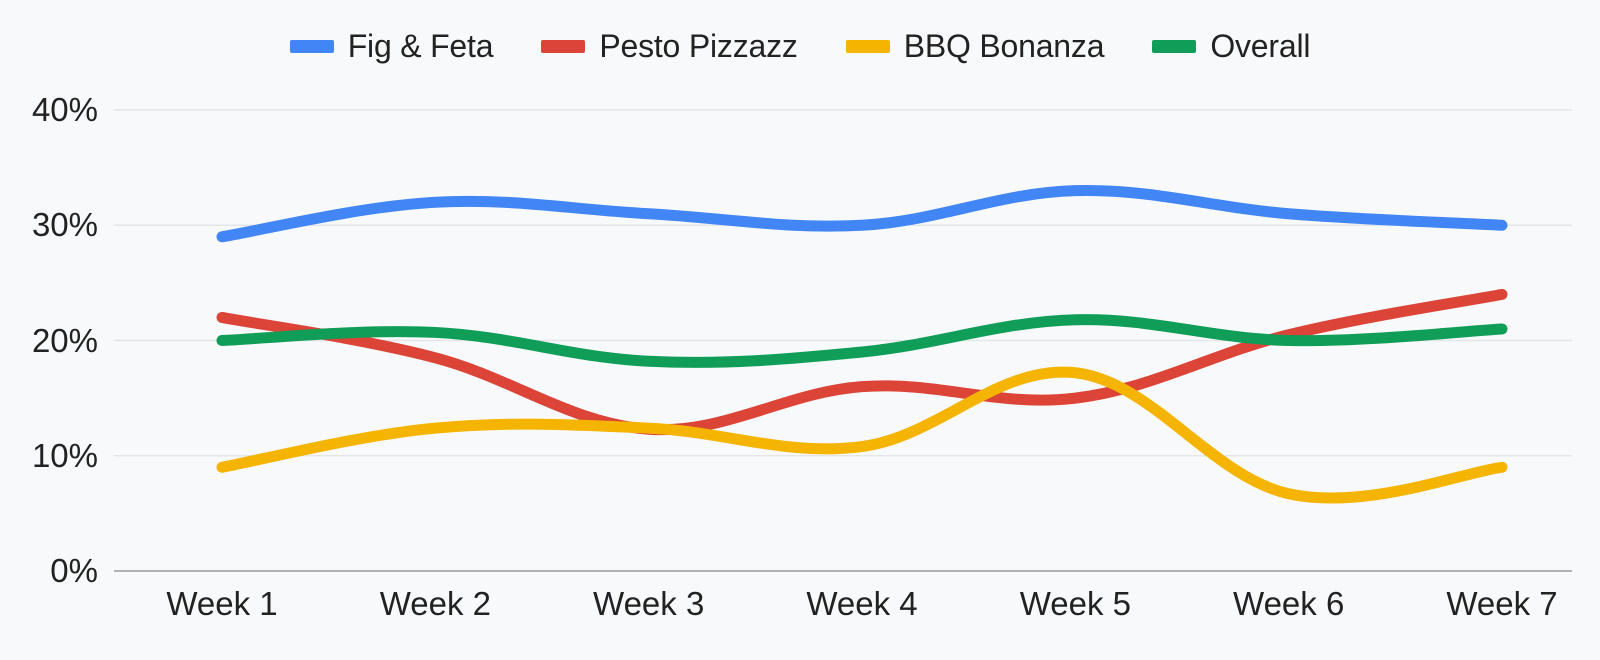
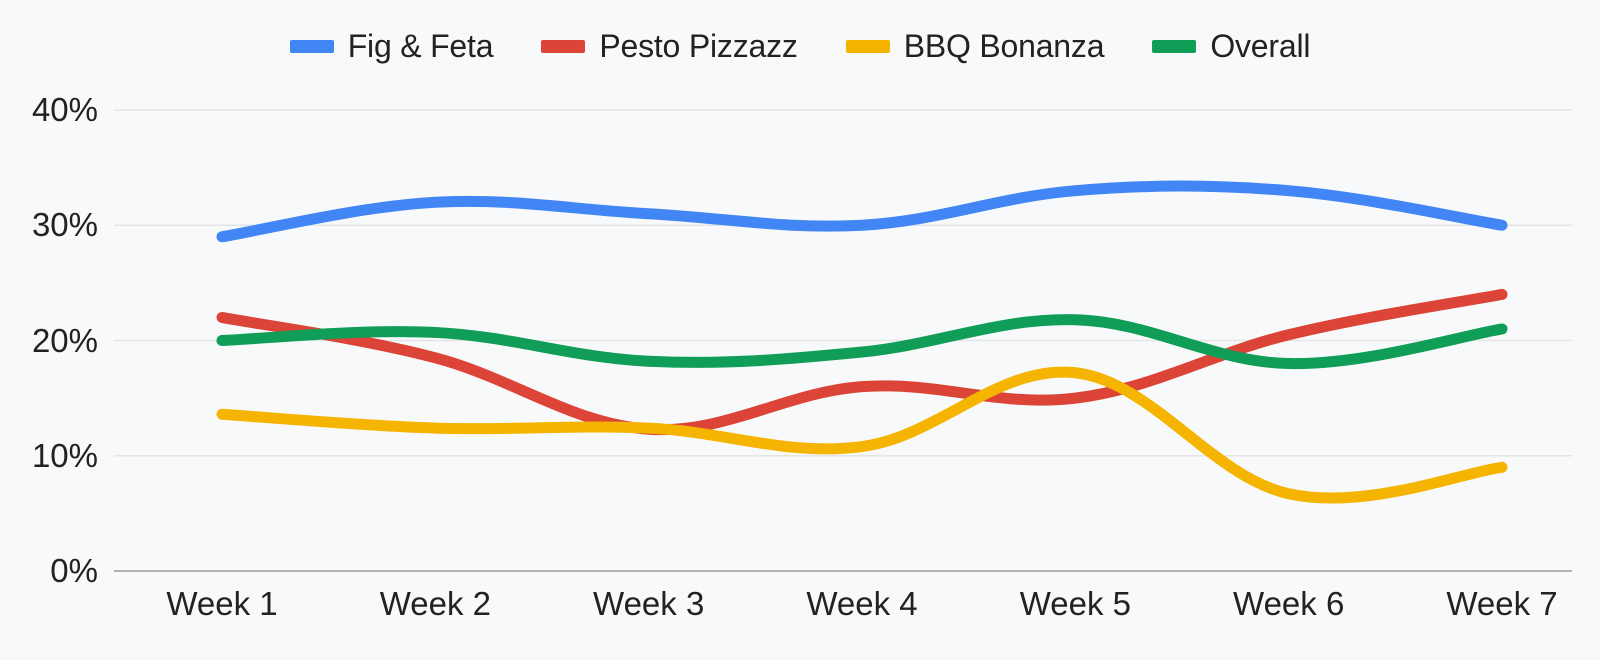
BBQ Bonanza/Week 1: 9.0% -> 13.6%
Fig & Feta/Week 6: 31% -> 33%
Overall/Week 6: 20.0% -> 18.0%
